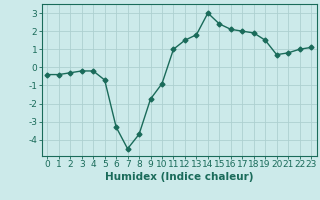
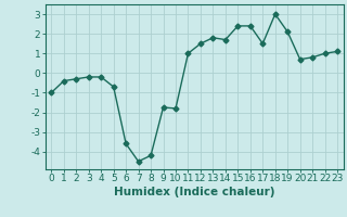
0: -0.4 -> -1.0
6: -3.3 -> -3.6
8: -3.7 -> -4.2
10: -0.9 -> -1.8
14: 3.0 -> 1.7
16: 2.1 -> 2.4
17: 2.0 -> 1.5
18: 1.9 -> 3.0
19: 1.5 -> 2.1
